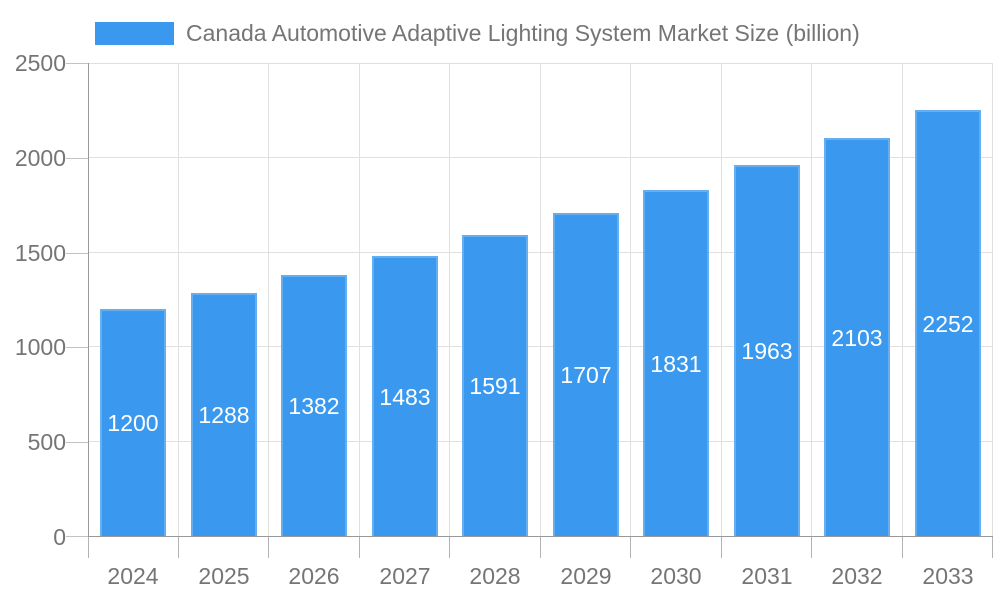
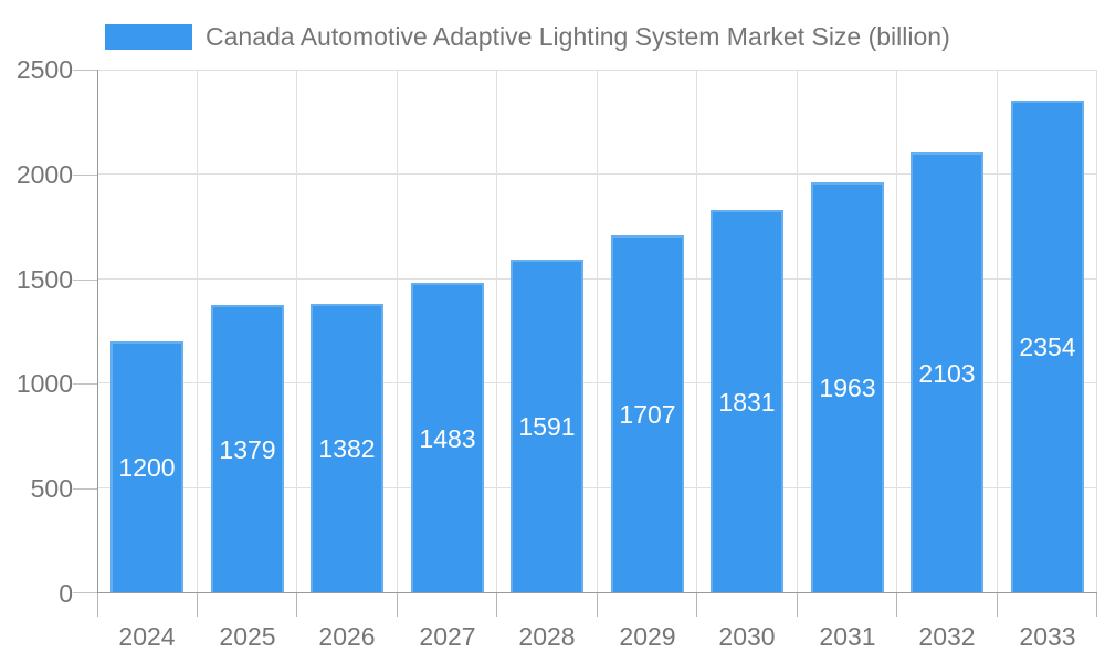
2025: 1288 -> 1379
2033: 2252 -> 2354
